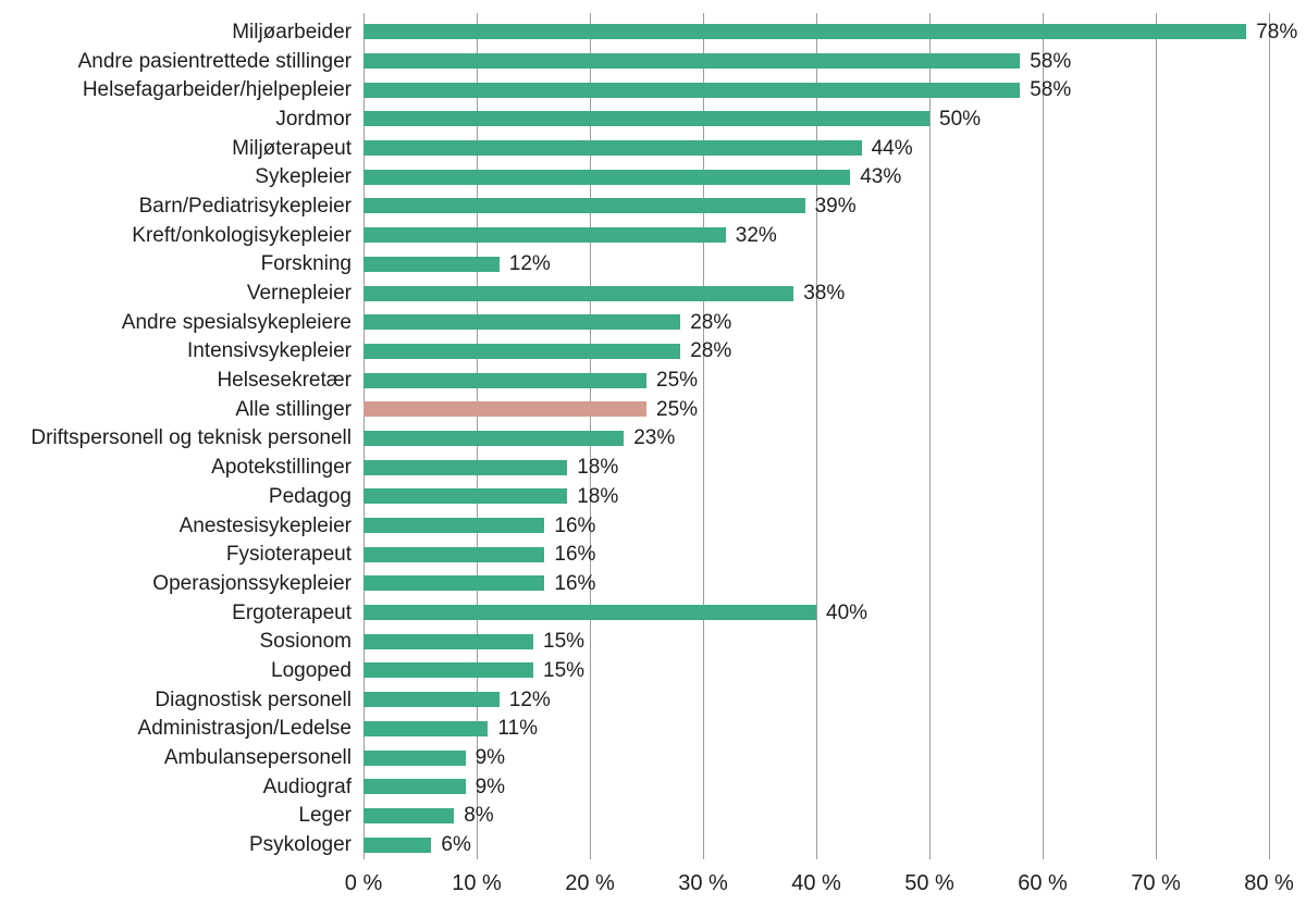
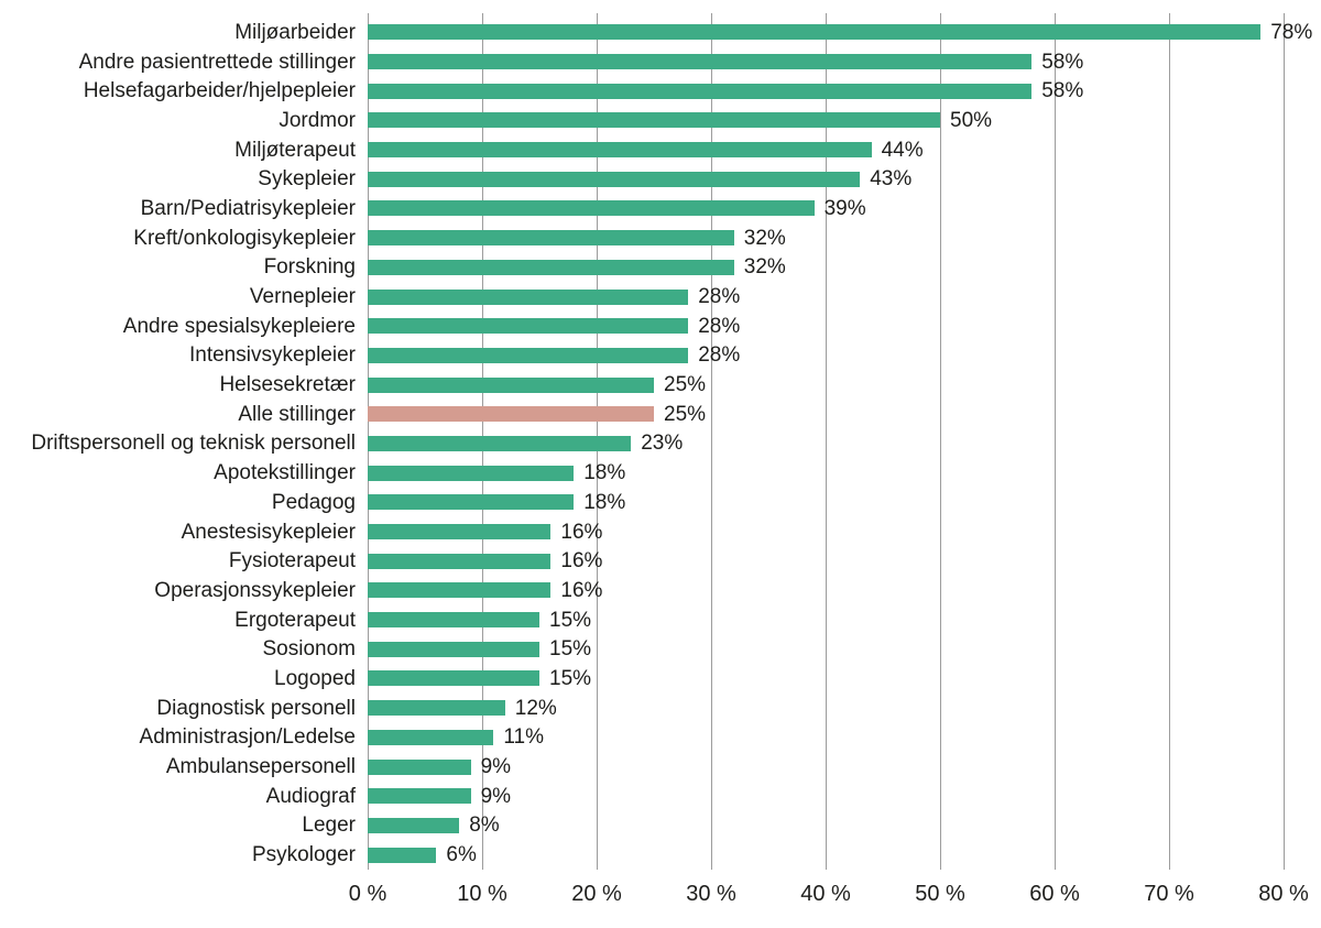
Forskning: 12% -> 32%
Vernepleier: 38% -> 28%
Ergoterapeut: 40% -> 15%
